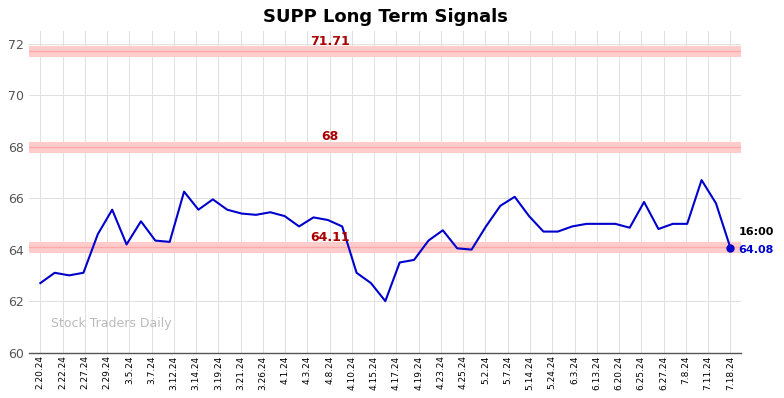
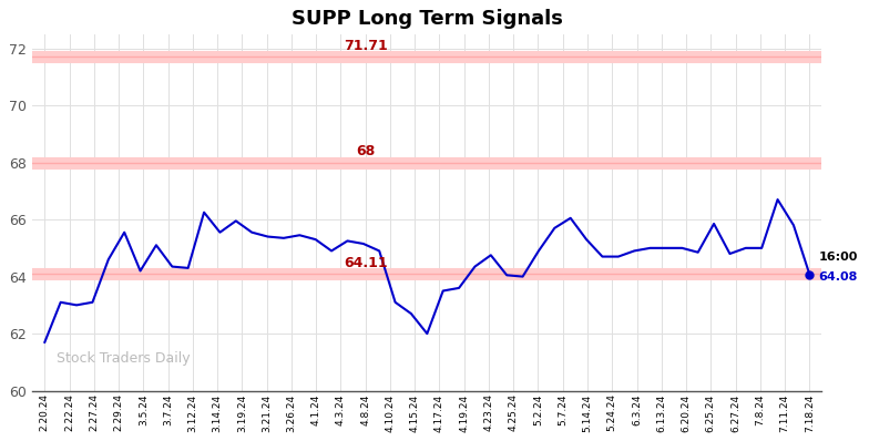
2.20.24: 62.70 -> 61.70
